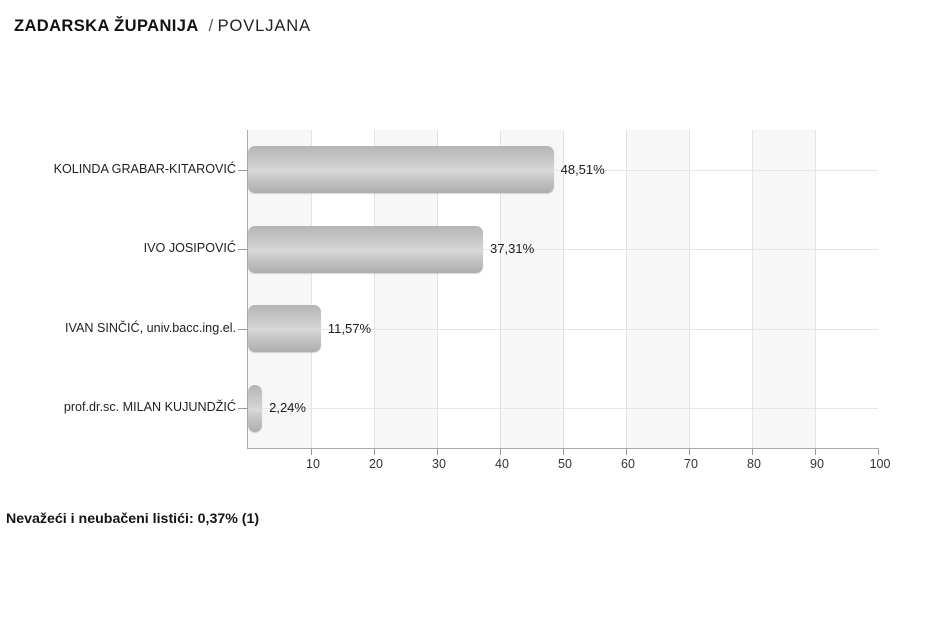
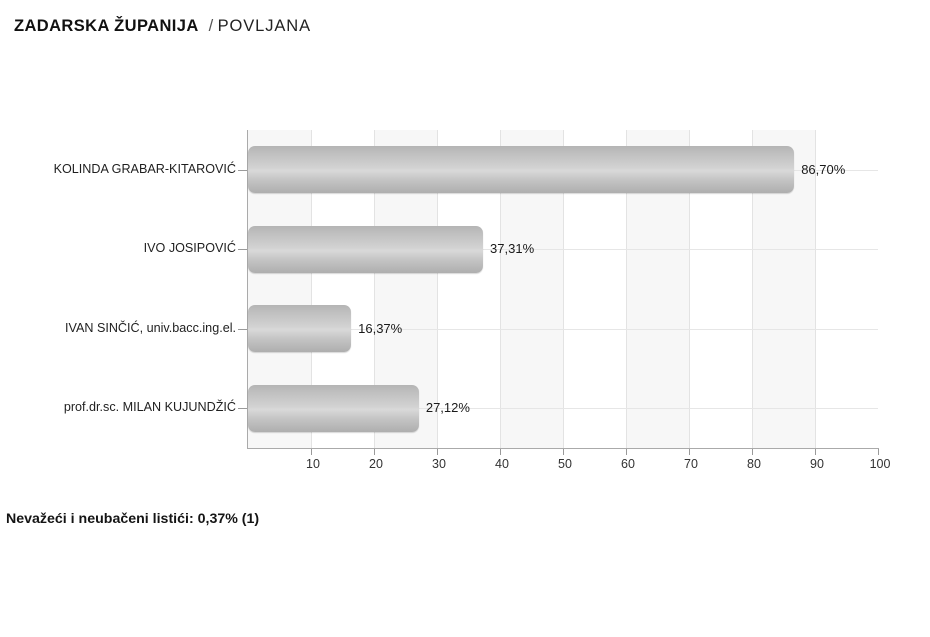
KOLINDA GRABAR-KITAROVIĆ: 48,51% -> 86,70%
IVAN SINČIĆ, univ.bacc.ing.el.: 11,57% -> 16,37%
prof.dr.sc. MILAN KUJUNDŽIĆ: 2,24% -> 27,12%
